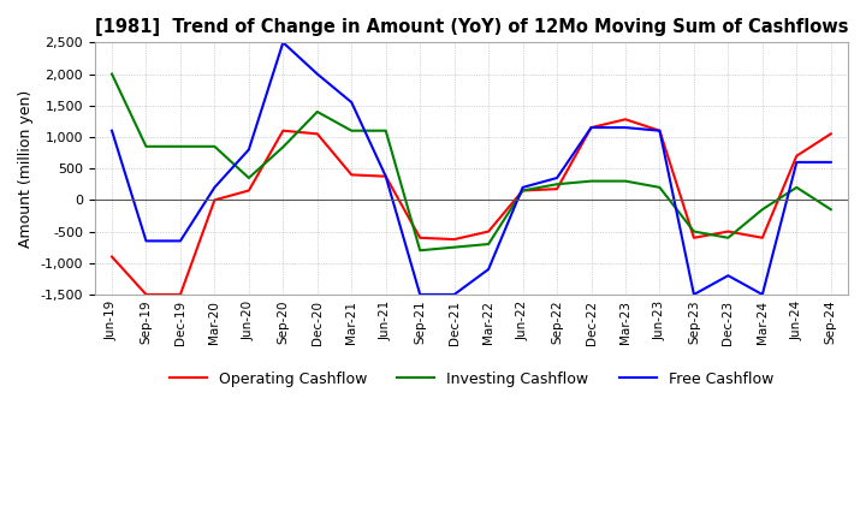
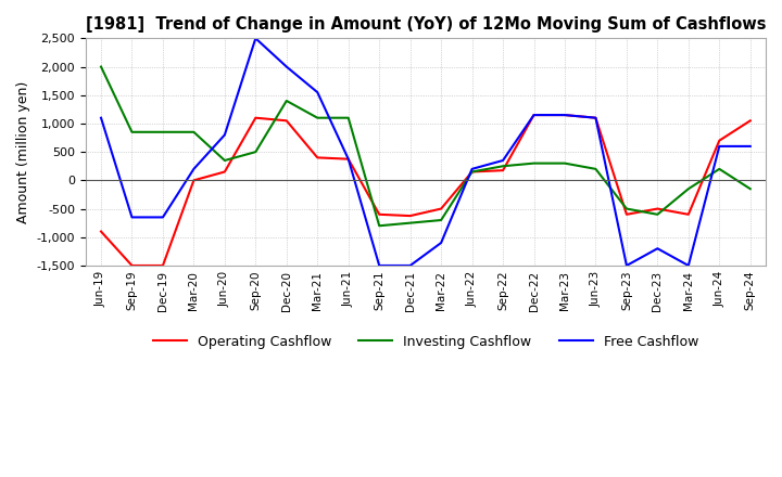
Investing Cashflow/Sep-20: 840 -> 500
Operating Cashflow/Mar-23: 1,280 -> 1,150
